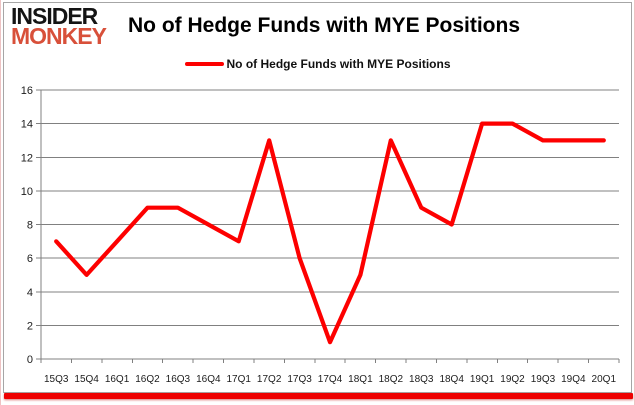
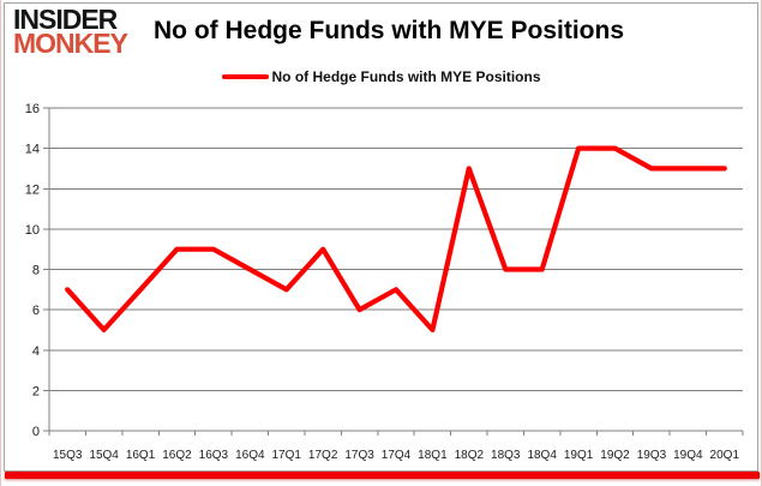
17Q2: 13 -> 9
17Q4: 1 -> 7
18Q3: 9 -> 8
